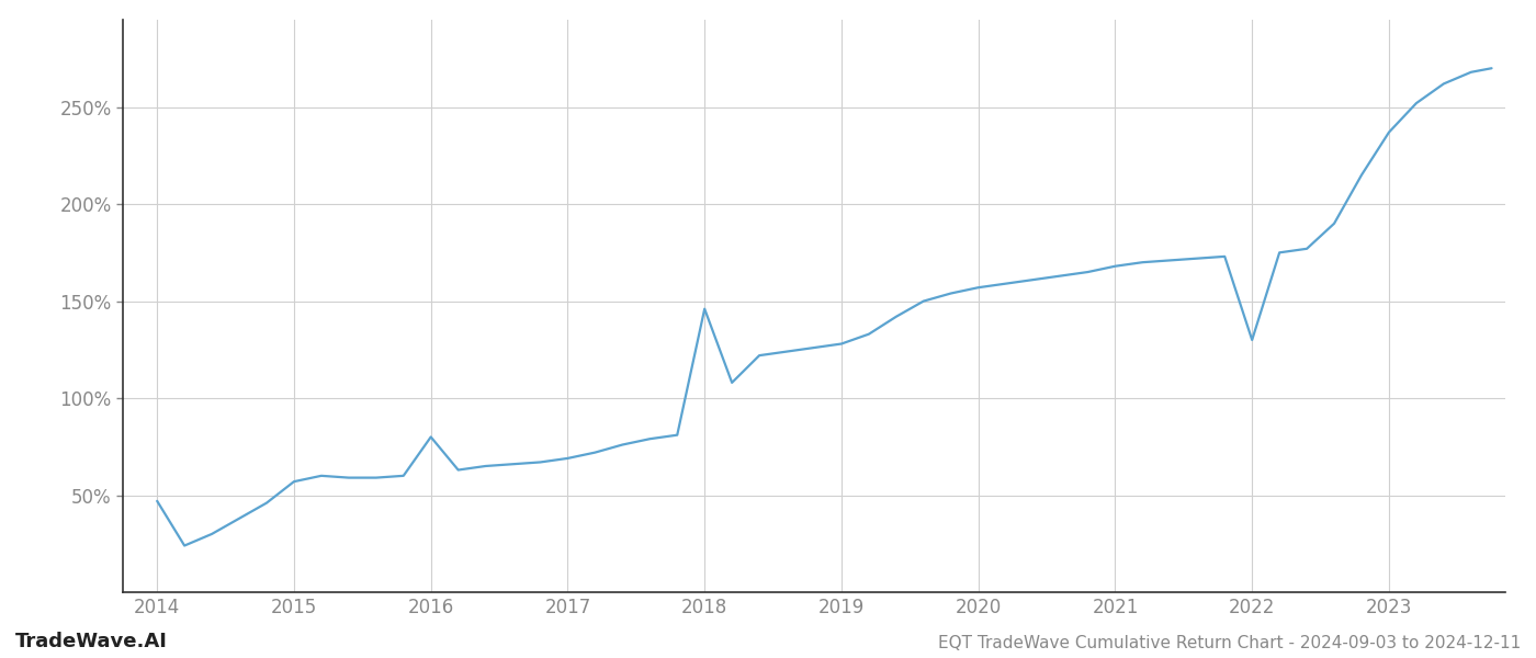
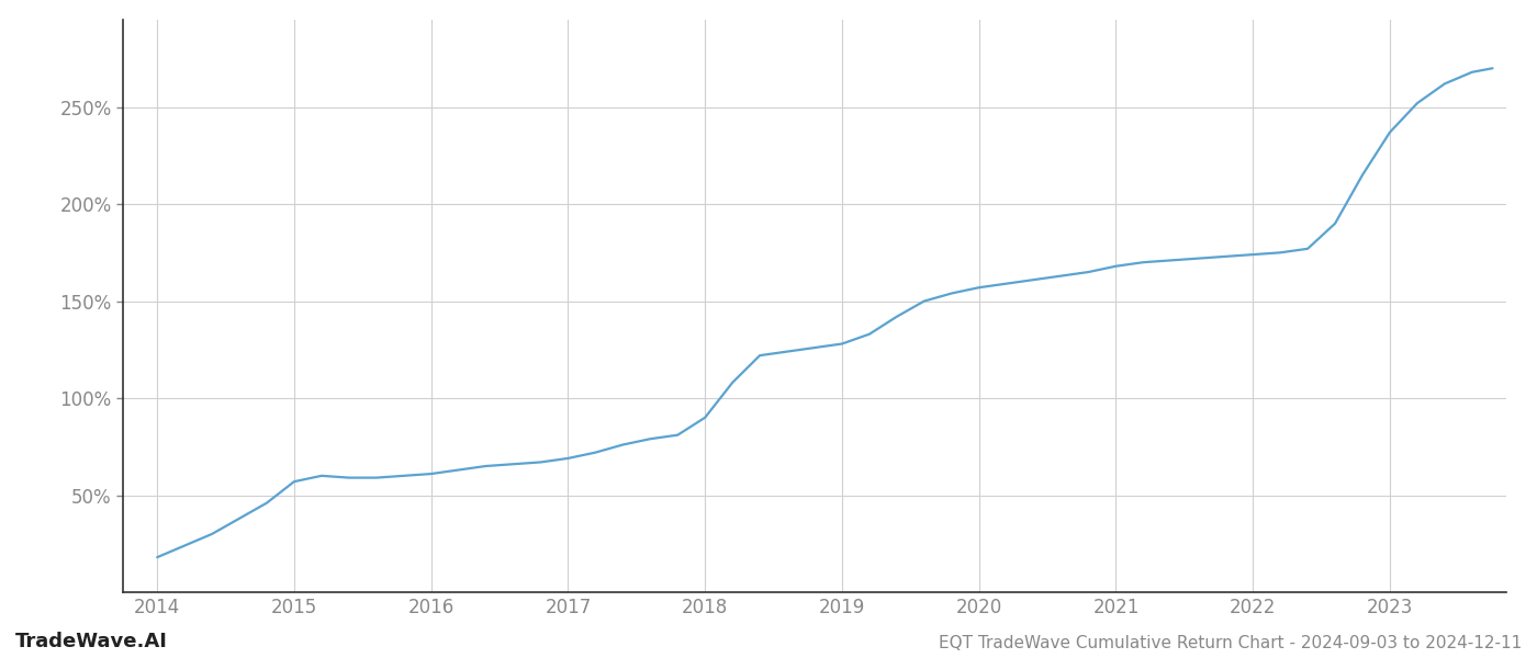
2014: 47% -> 18%
2016: 80% -> 61%
2018: 146% -> 90%
2022: 130% -> 174%
